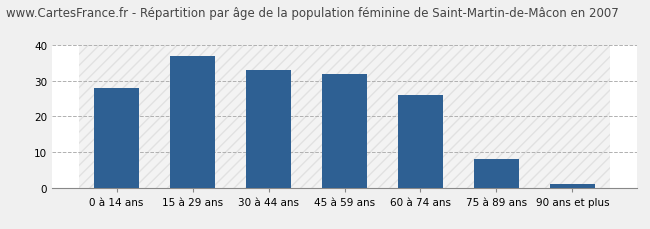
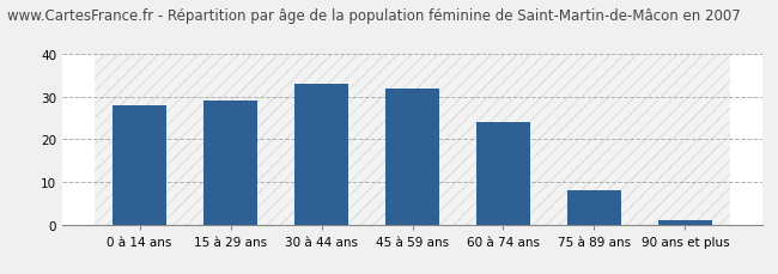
15 à 29 ans: 37 -> 29
60 à 74 ans: 26 -> 24
